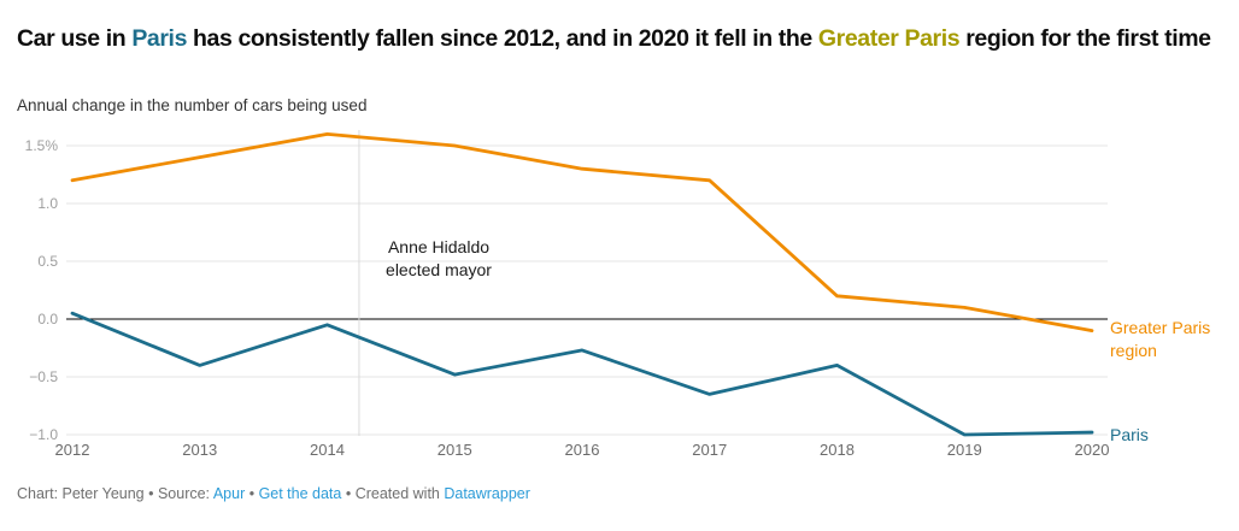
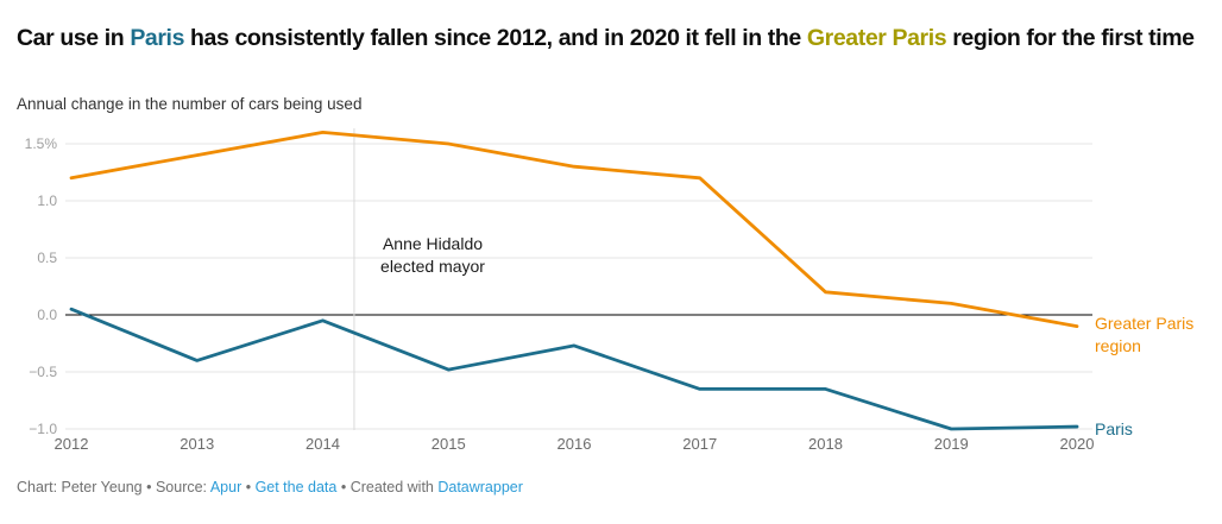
Paris/2018: -0.4% -> -0.7%
